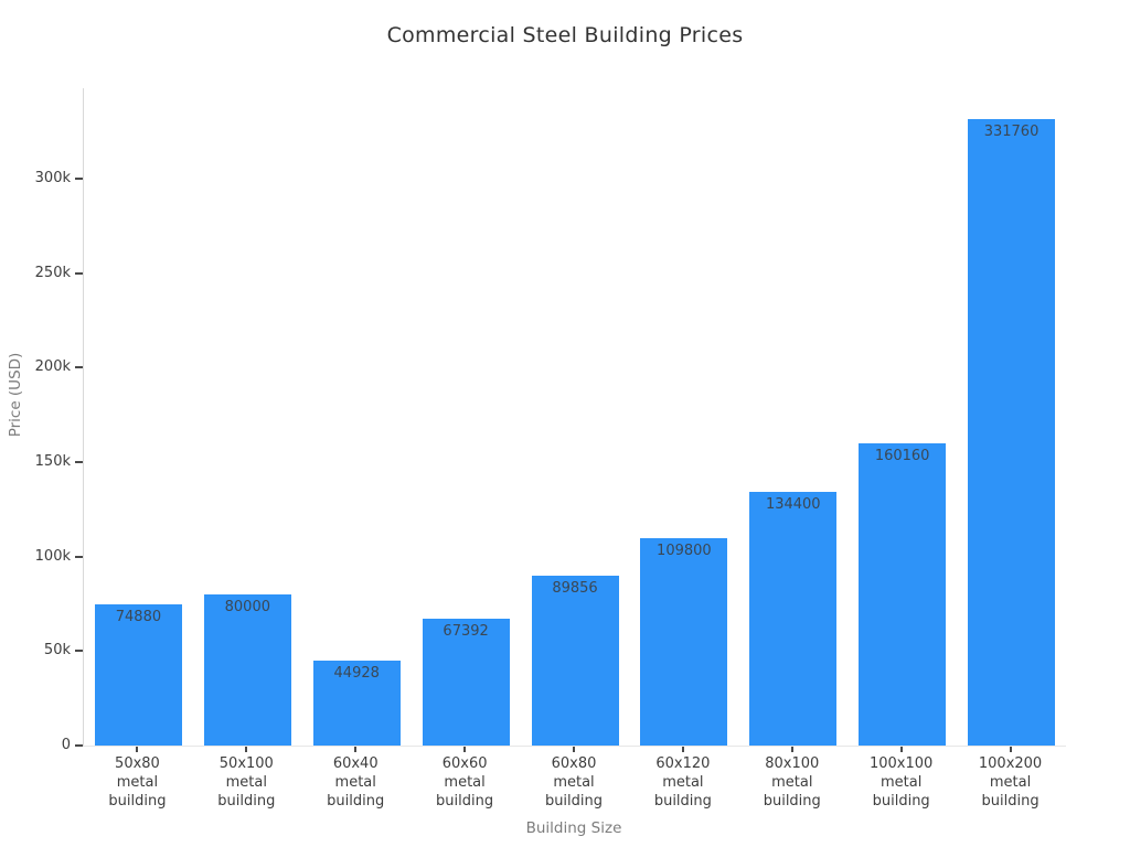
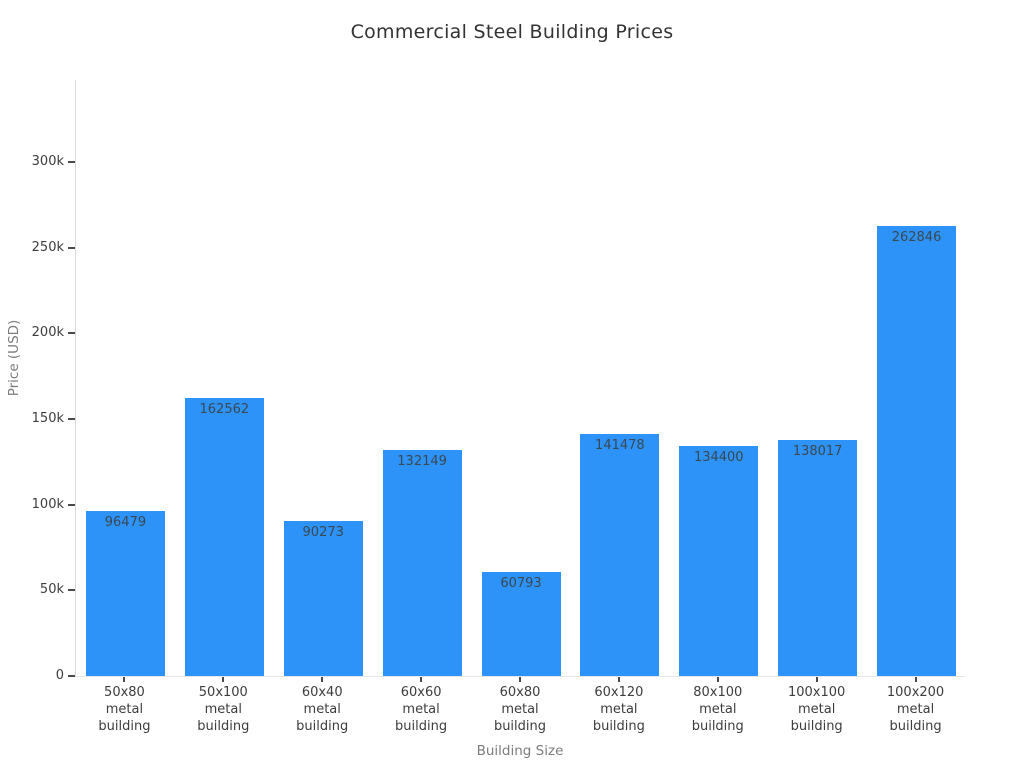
50x80 metal building: 74880 -> 96479
50x100 metal building: 80000 -> 162562
60x40 metal building: 44928 -> 90273
60x60 metal building: 67392 -> 132149
60x80 metal building: 89856 -> 60793
60x120 metal building: 109800 -> 141478
100x100 metal building: 160160 -> 138017
100x200 metal building: 331760 -> 262846
